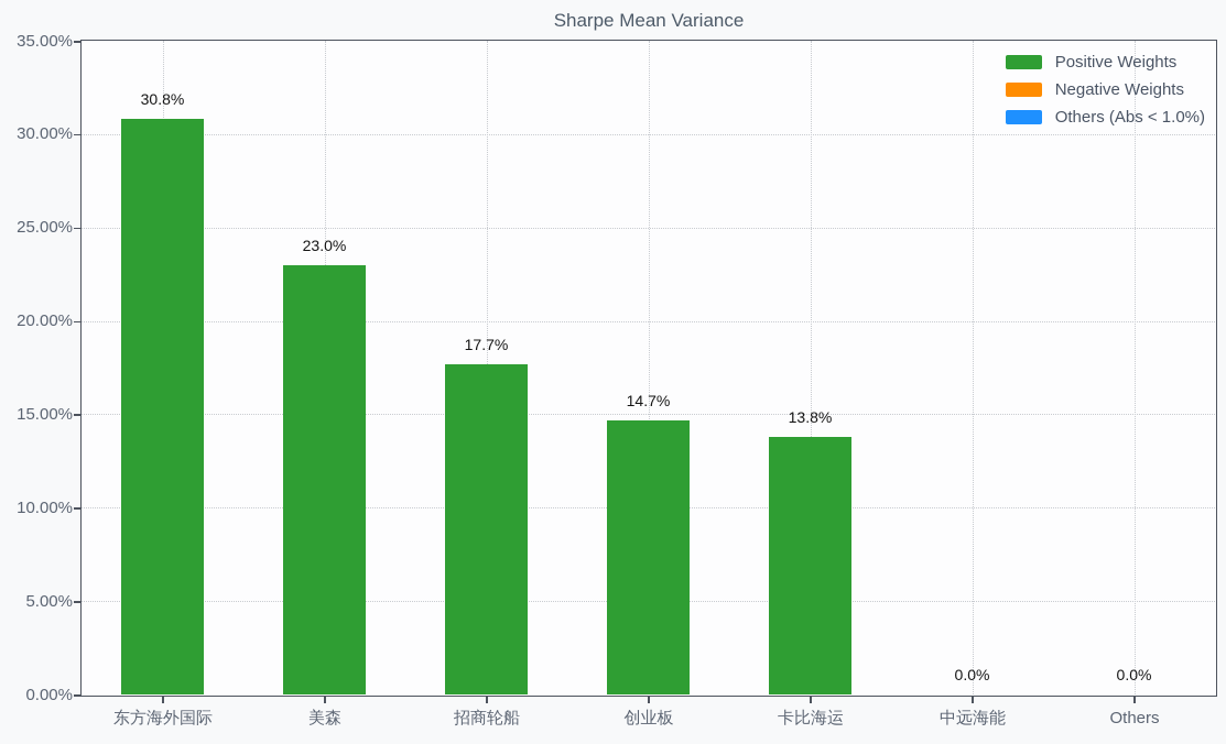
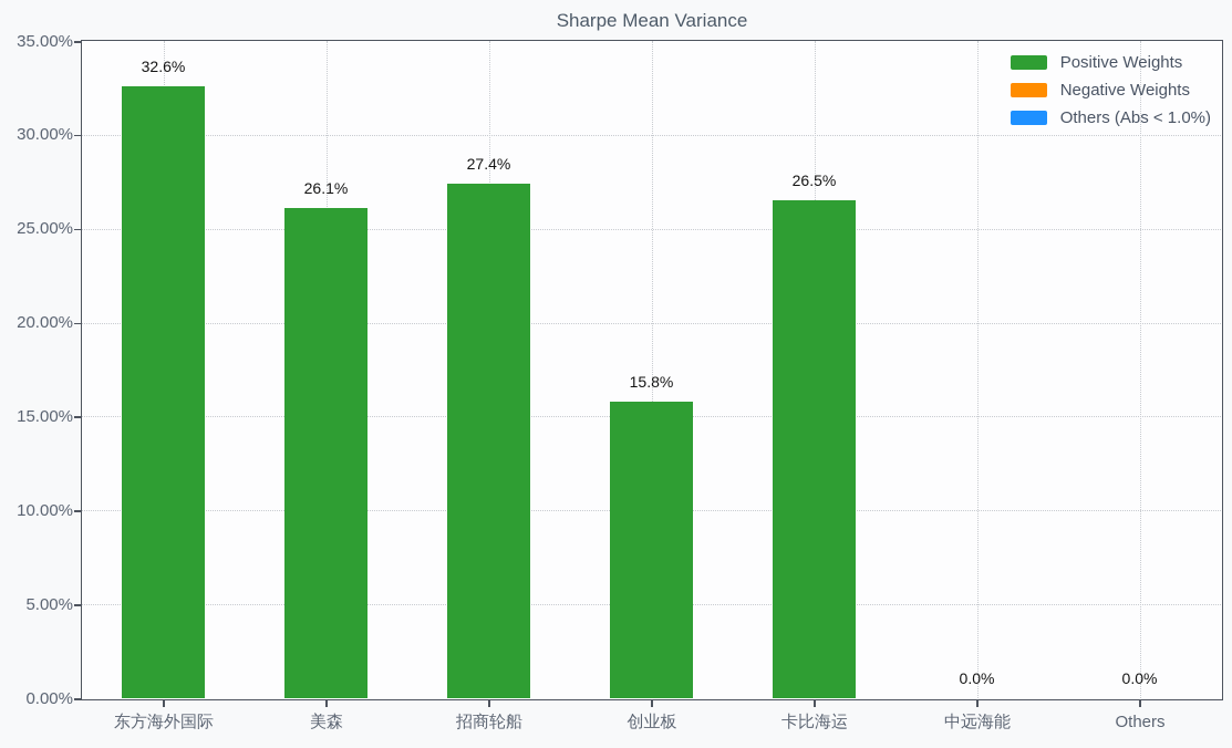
东方海外国际: 30.8% -> 32.6%
美森: 23.0% -> 26.1%
招商轮船: 17.7% -> 27.4%
创业板: 14.7% -> 15.8%
卡比海运: 13.8% -> 26.5%
